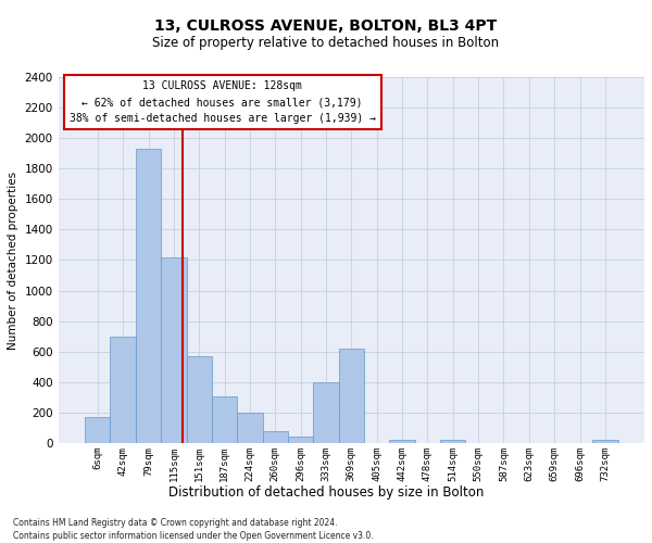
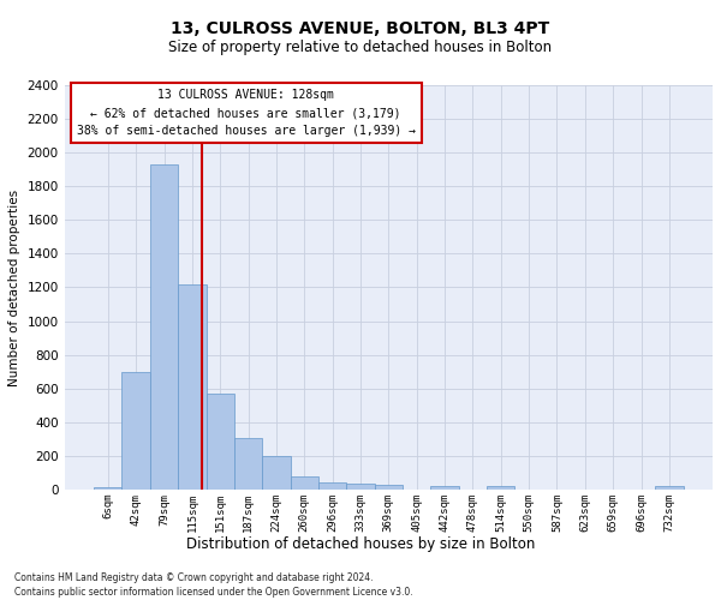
6sqm: 170 -> 20
333sqm: 400 -> 40
369sqm: 620 -> 30
